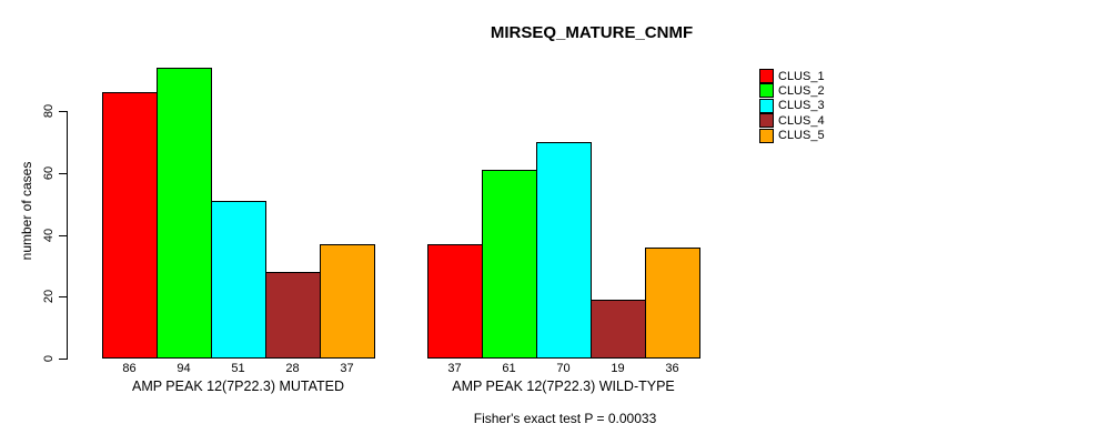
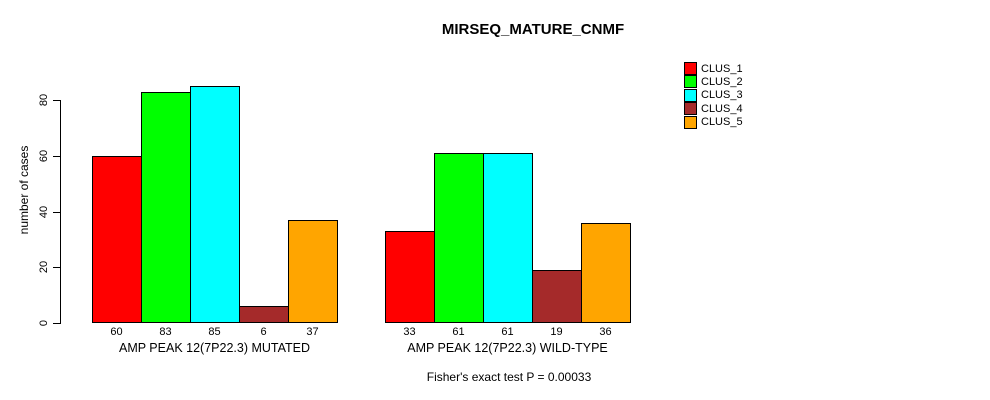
CLUS_1/AMP PEAK 12(7P22.3) MUTATED: 86 -> 60
CLUS_2/AMP PEAK 12(7P22.3) MUTATED: 94 -> 83
CLUS_3/AMP PEAK 12(7P22.3) MUTATED: 51 -> 85
CLUS_4/AMP PEAK 12(7P22.3) MUTATED: 28 -> 6
CLUS_1/AMP PEAK 12(7P22.3) WILD-TYPE: 37 -> 33
CLUS_3/AMP PEAK 12(7P22.3) WILD-TYPE: 70 -> 61
